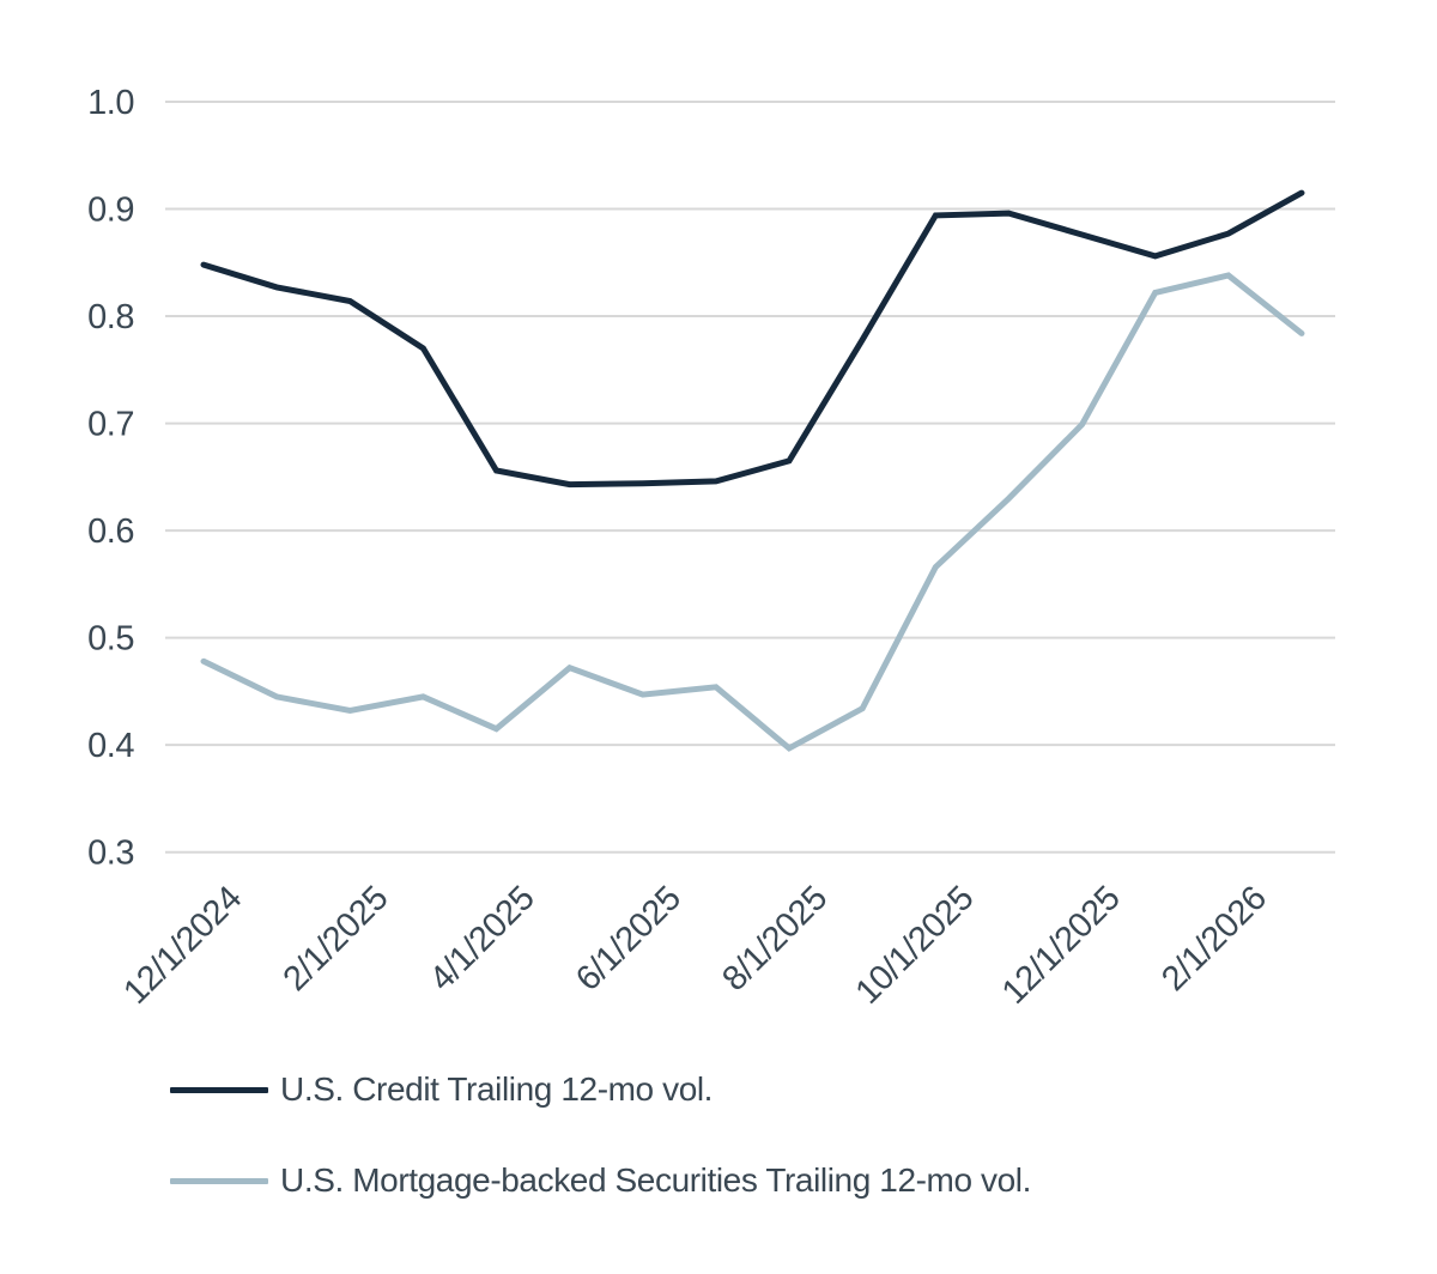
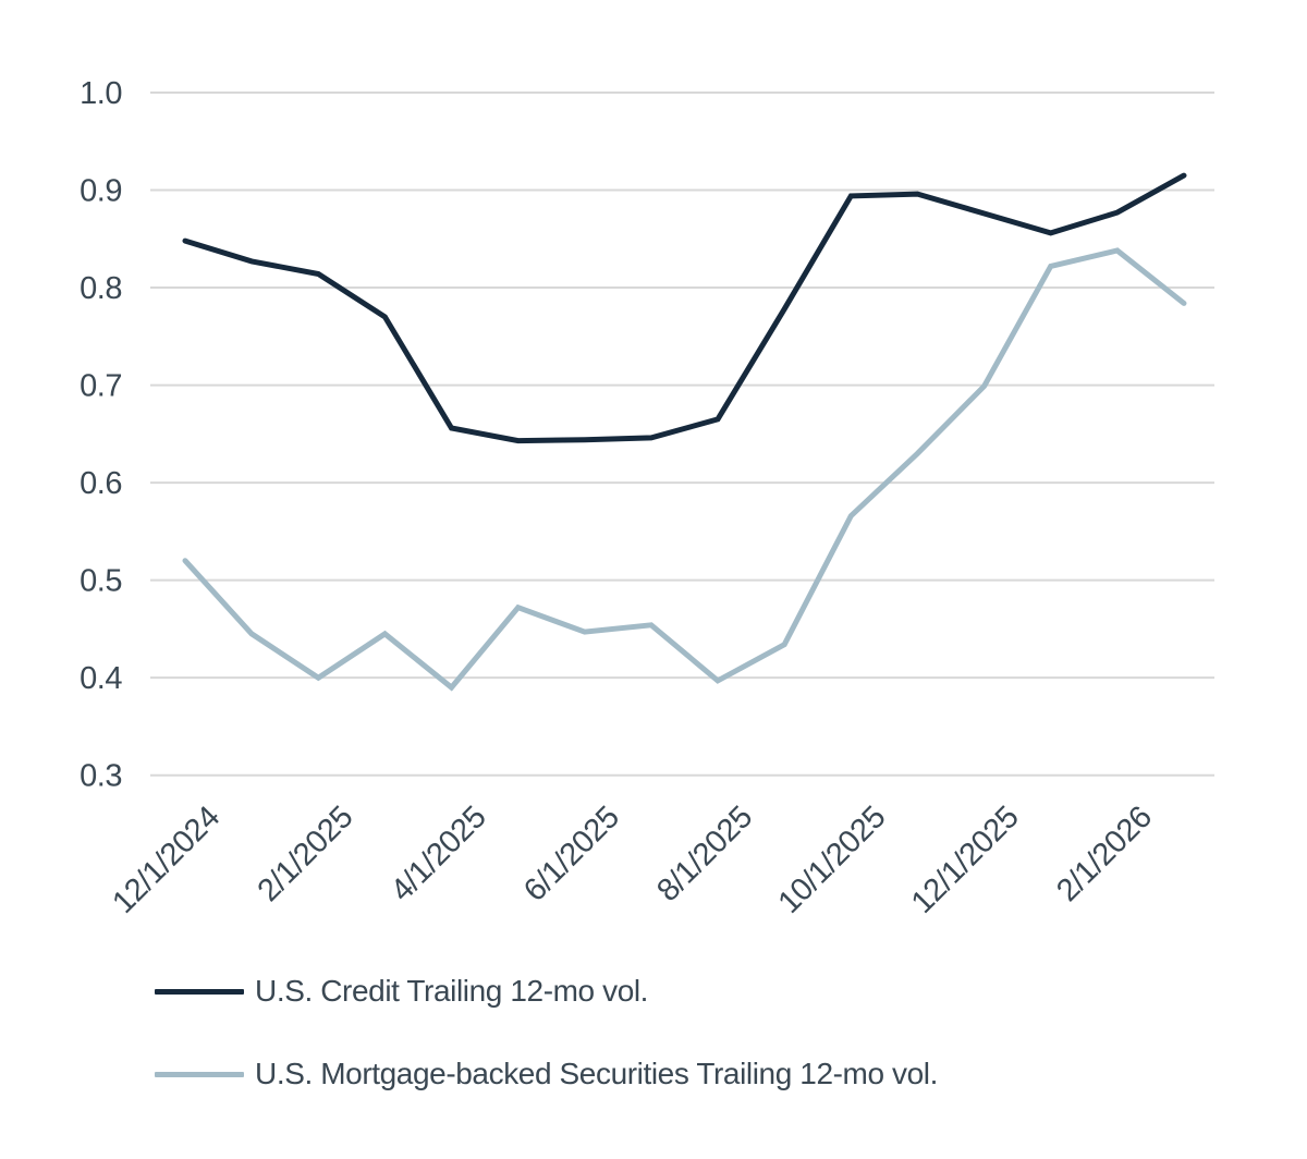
U.S. Mortgage-backed Securities Trailing 12-mo vol./12/1/2024: 0.48 -> 0.52
U.S. Mortgage-backed Securities Trailing 12-mo vol./2/1/2025: 0.43 -> 0.40
U.S. Mortgage-backed Securities Trailing 12-mo vol./4/1/2025: 0.41 -> 0.39
